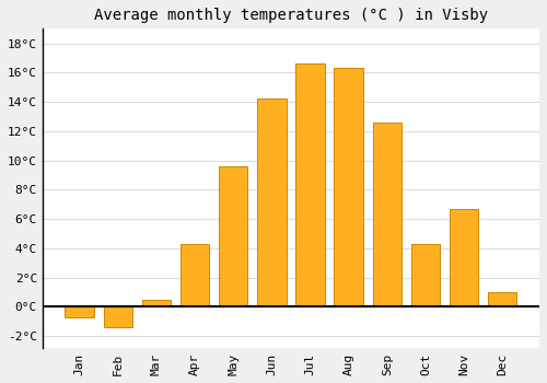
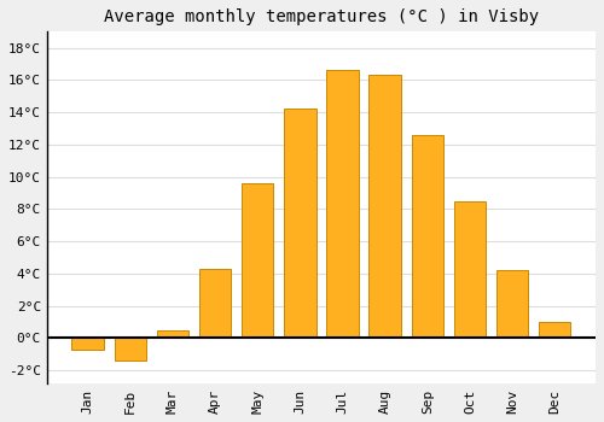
Oct: 4.3°C -> 8.5°C
Nov: 6.7°C -> 4.2°C
